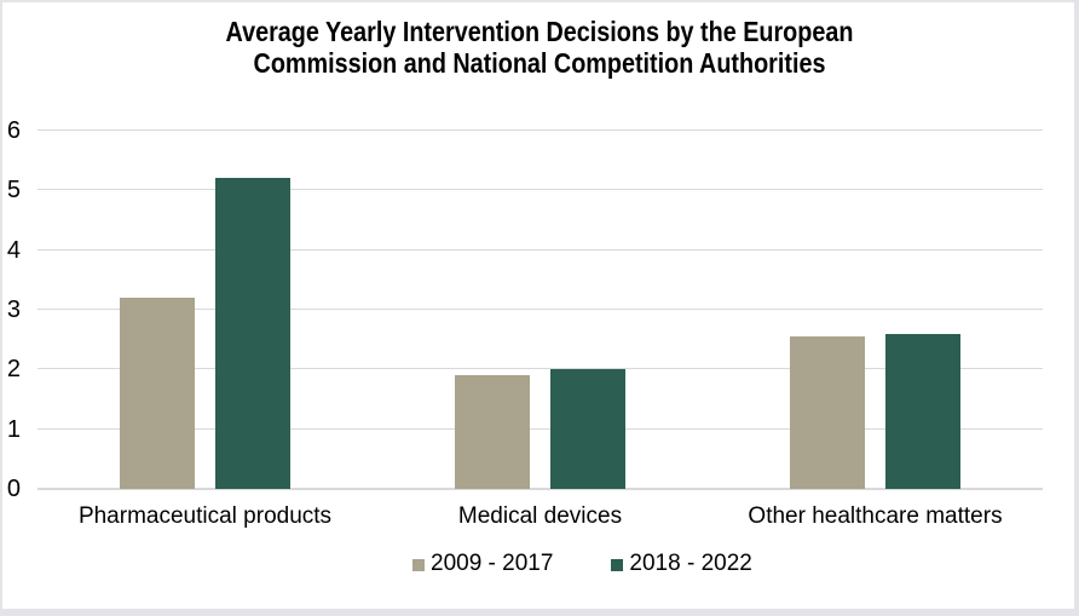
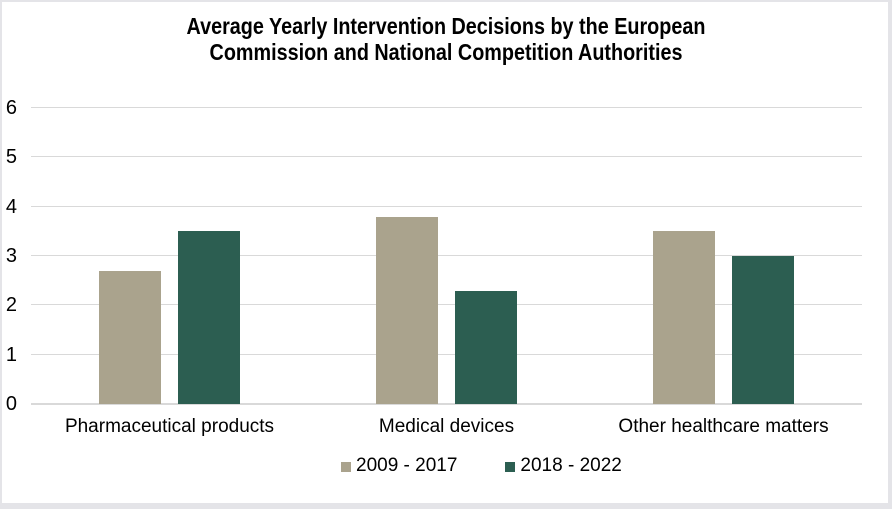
2009 - 2017/Pharmaceutical products: 3.2 -> 2.7
2018 - 2022/Pharmaceutical products: 5.2 -> 3.5
2009 - 2017/Medical devices: 1.9 -> 3.8
2018 - 2022/Medical devices: 2.0 -> 2.3
2009 - 2017/Other healthcare matters: 2.5 -> 3.5
2018 - 2022/Other healthcare matters: 2.6 -> 3.0
